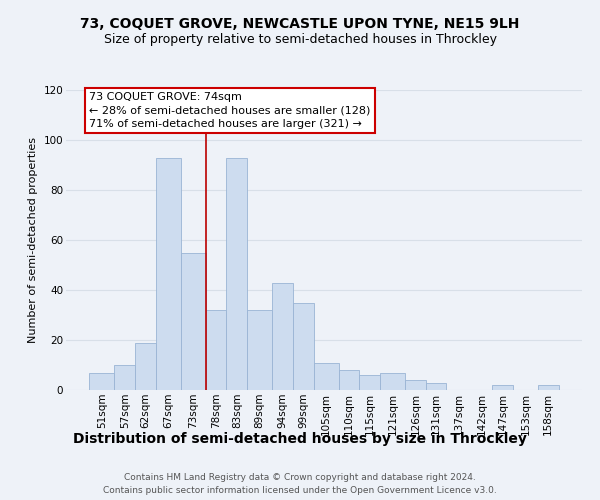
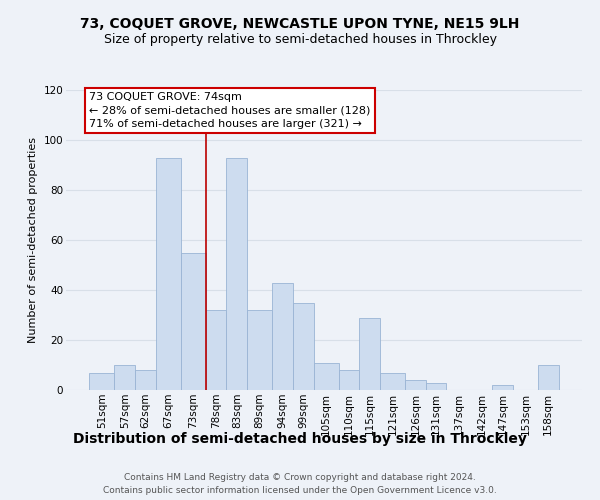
62sqm: 19 -> 8
115sqm: 6 -> 29
158sqm: 2 -> 10
